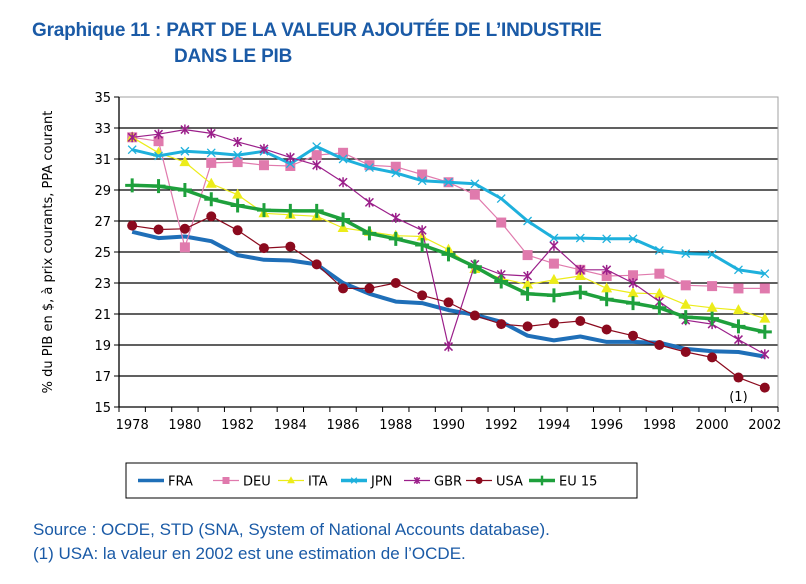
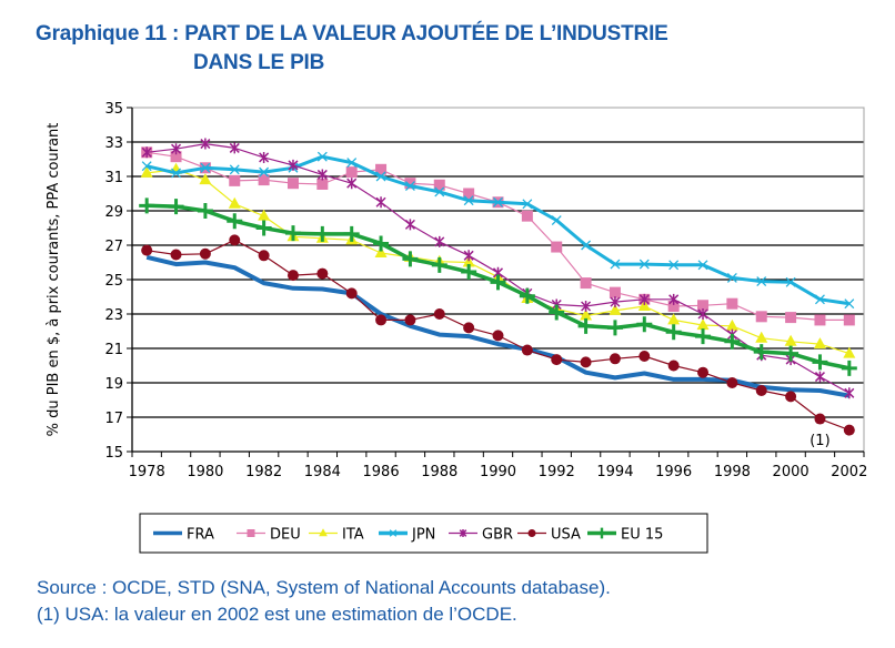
ITA/1978: 32.4 -> 31.2
DEU/1980: 25.3 -> 31.5
JPN/1984: 30.7 -> 32.1
GBR/1990: 18.9 -> 25.4
GBR/1994: 25.4 -> 23.7
